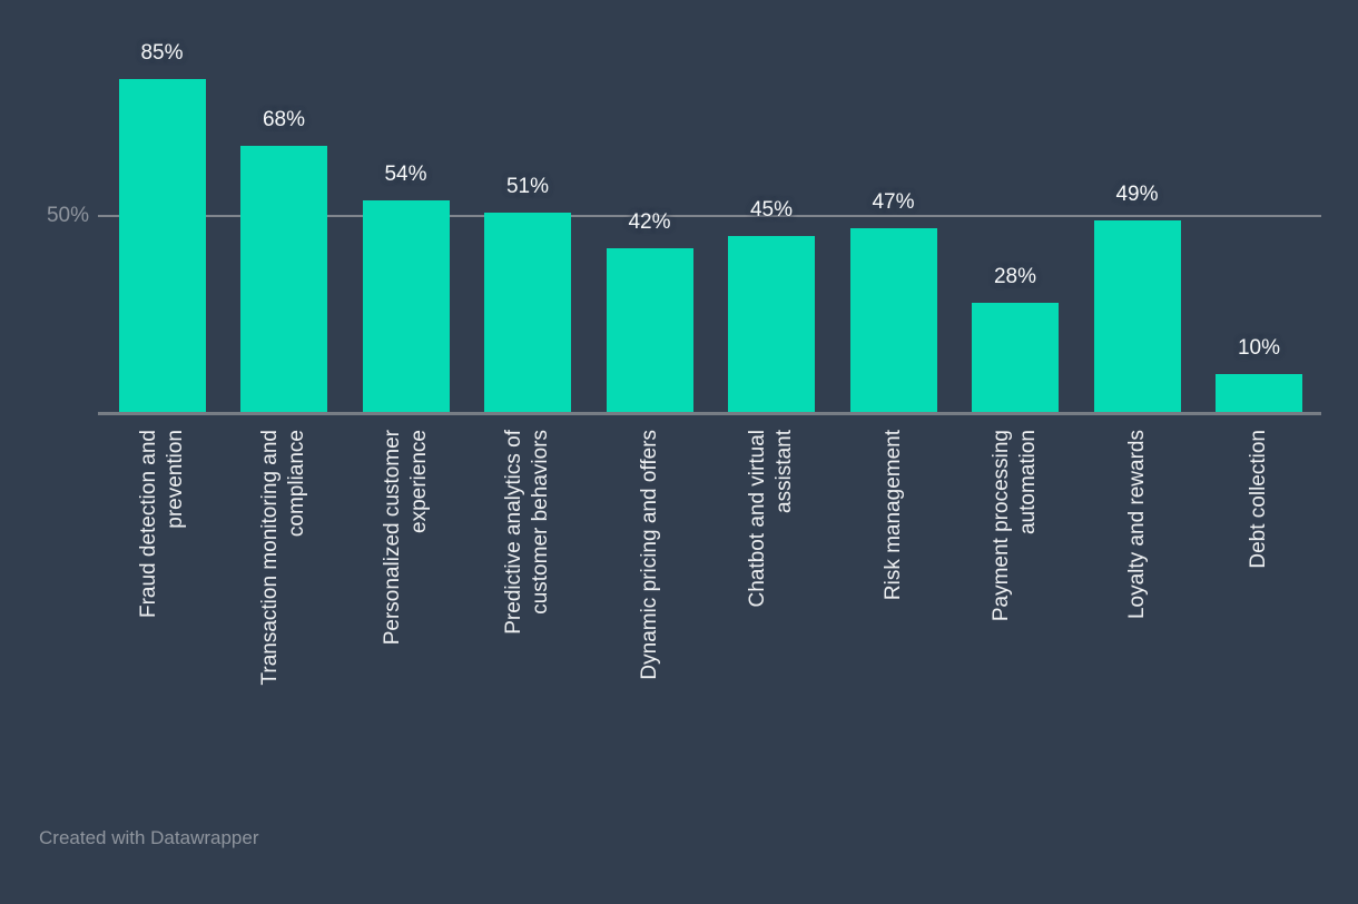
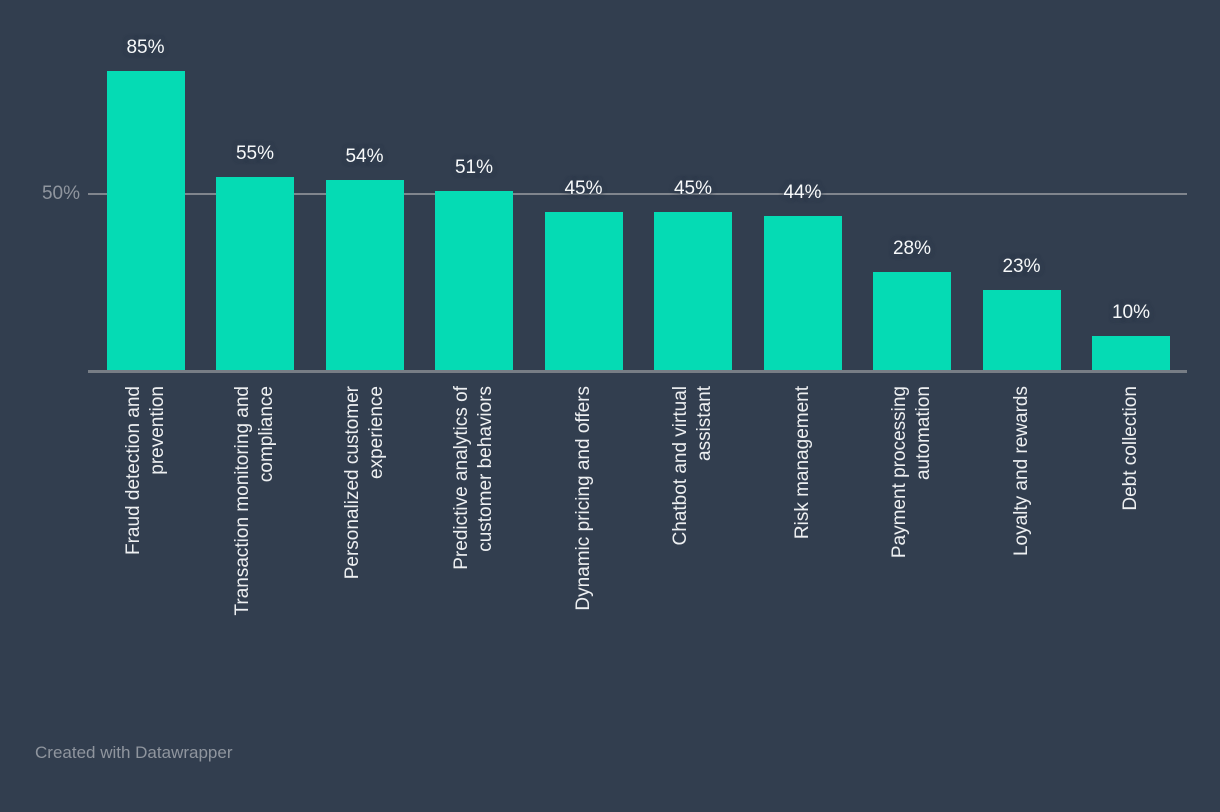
Transaction monitoring and compliance: 68% -> 55%
Dynamic pricing and offers: 42% -> 45%
Risk management: 47% -> 44%
Loyalty and rewards: 49% -> 23%
